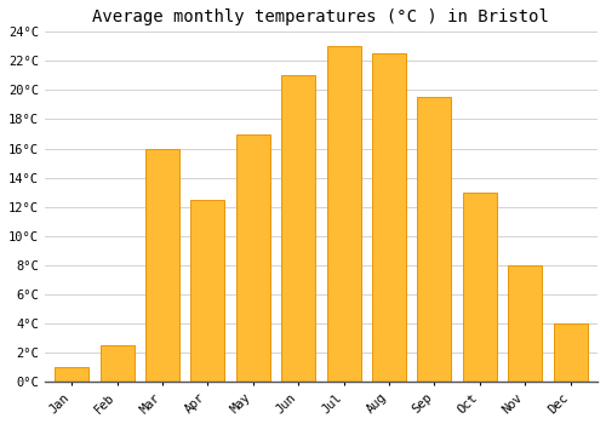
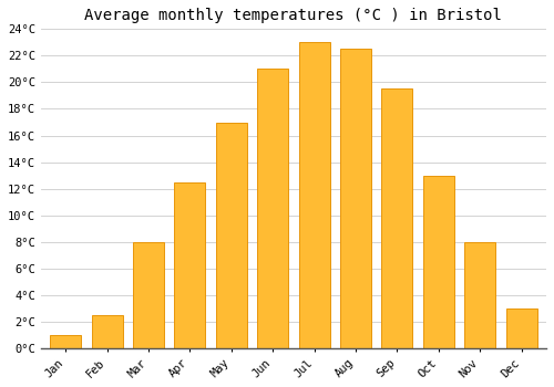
Mar: 16.0°C -> 8.0°C
Dec: 4.0°C -> 3.0°C
